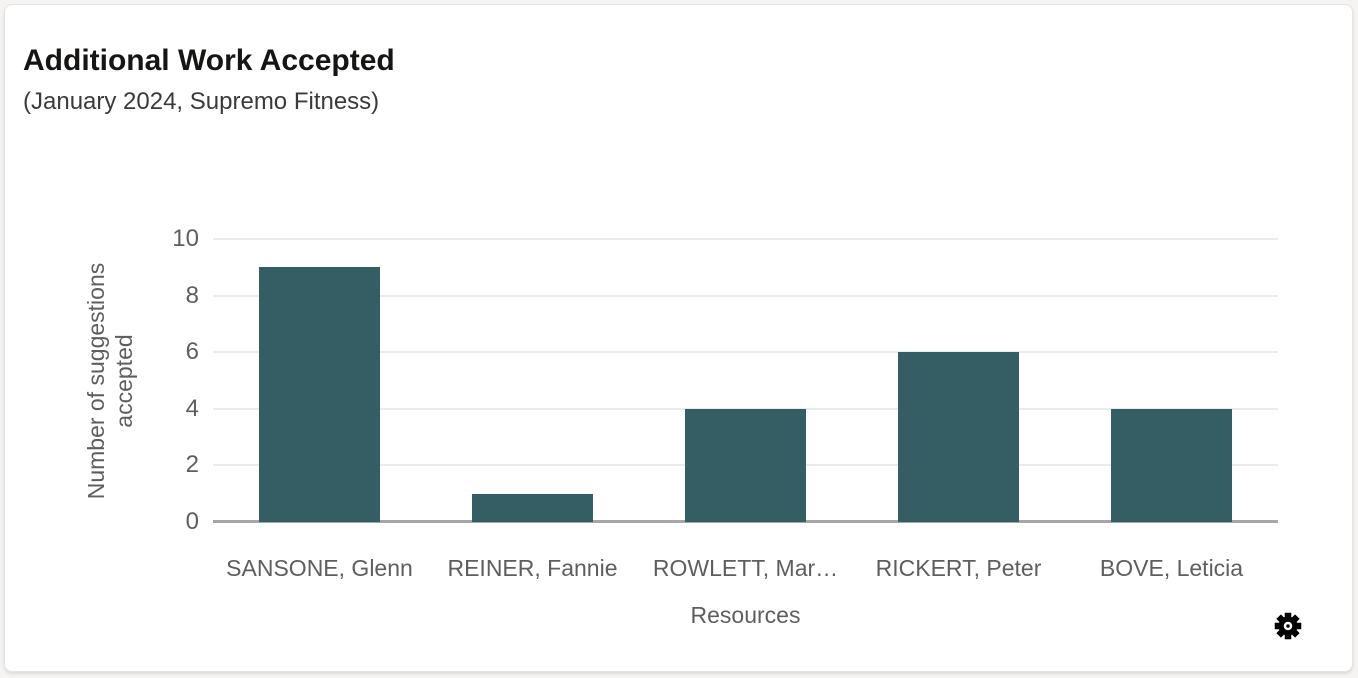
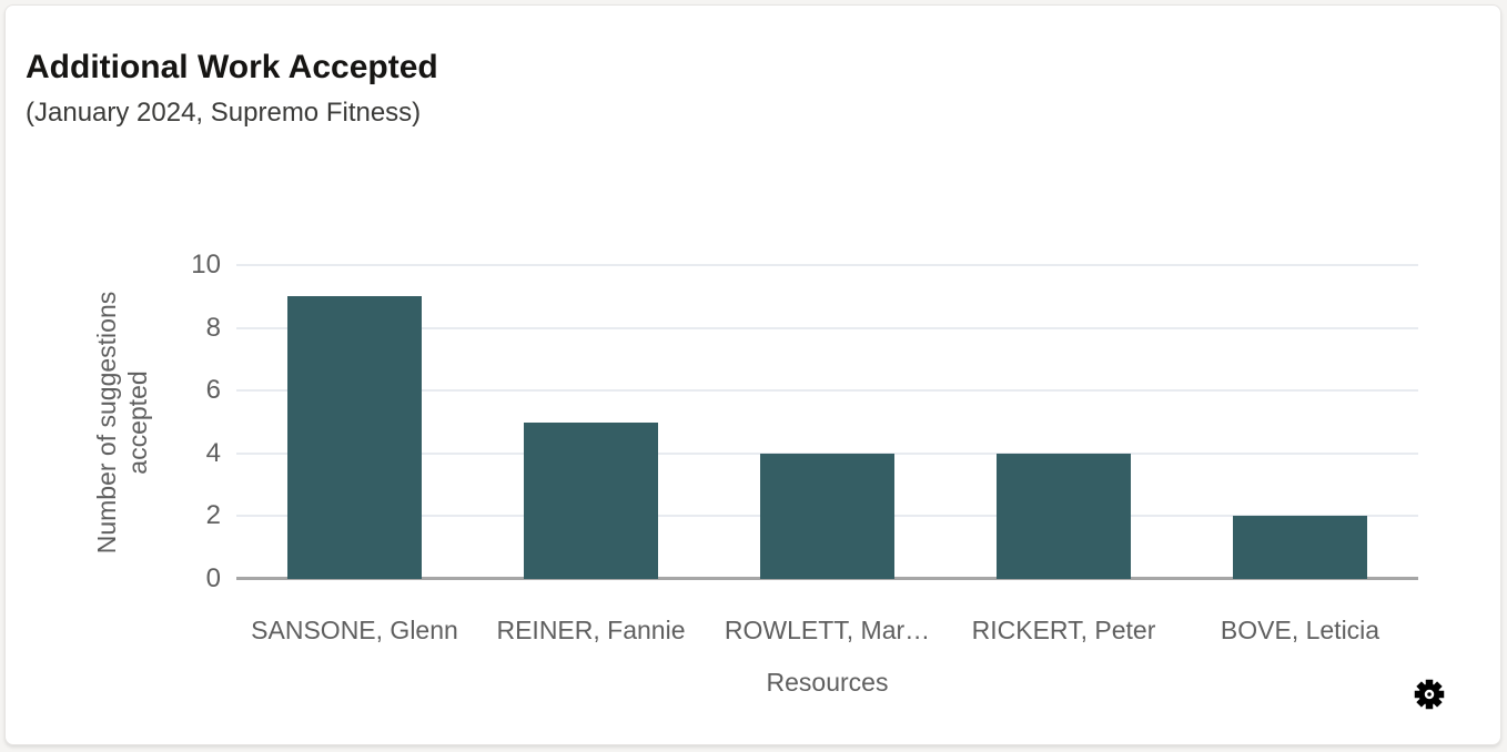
REINER, Fannie: 1 -> 5
RICKERT, Peter: 6 -> 4
BOVE, Leticia: 4 -> 2
